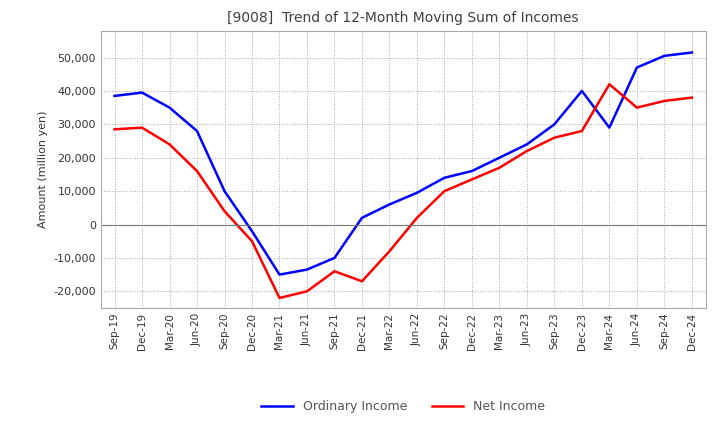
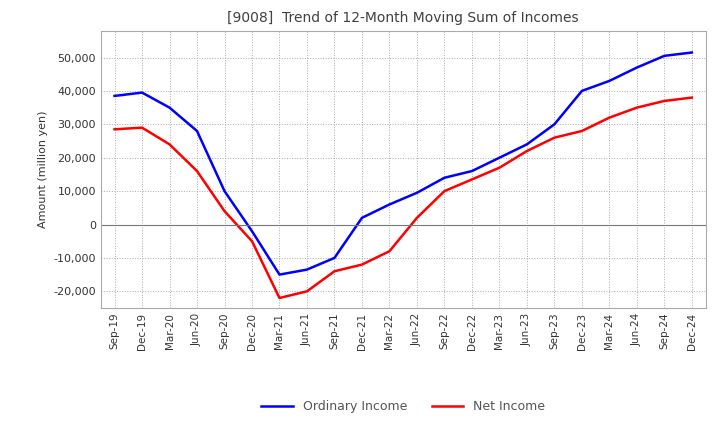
Net Income/Dec-21: -17,000 -> -12,000
Ordinary Income/Mar-24: 29,000 -> 43,000
Net Income/Mar-24: 42,000 -> 32,000
